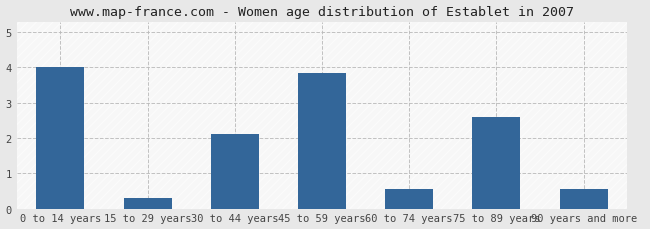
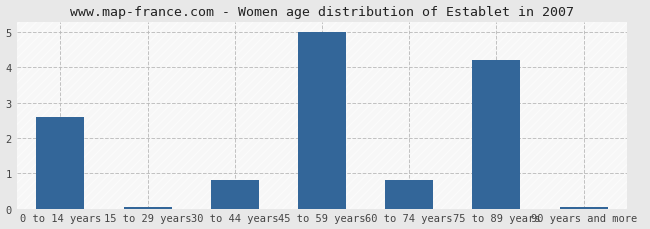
0 to 14 years: 4.00 -> 2.60
15 to 29 years: 0.30 -> 0.04
30 to 44 years: 2.10 -> 0.80
45 to 59 years: 3.85 -> 5.00
60 to 74 years: 0.55 -> 0.80
75 to 89 years: 2.60 -> 4.20
90 years and more: 0.55 -> 0.04
